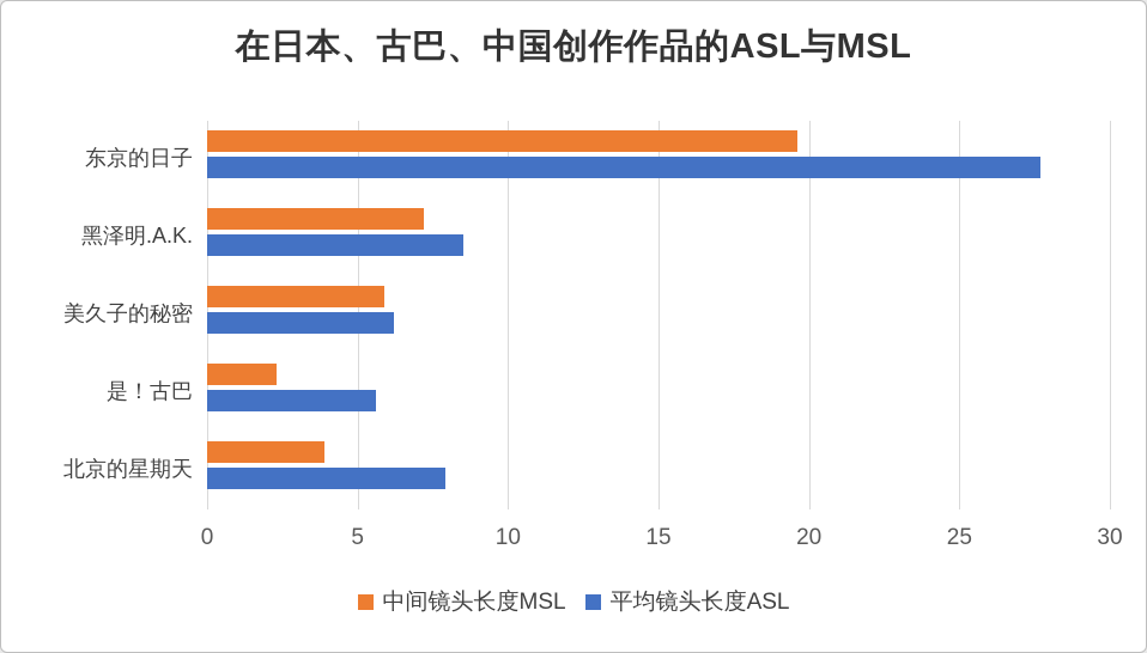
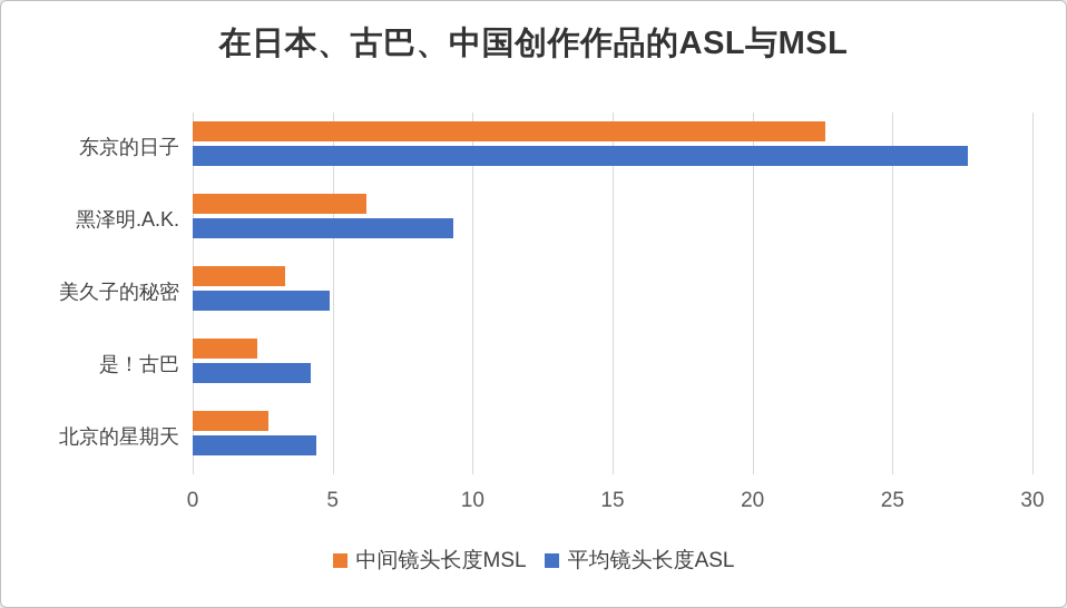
中间镜头长度MSL/东京的日子: 19.6 -> 22.6
中间镜头长度MSL/黑泽明.A.K.: 7.2 -> 6.2
平均镜头长度ASL/黑泽明.A.K.: 8.5 -> 9.3
中间镜头长度MSL/美久子的秘密: 5.9 -> 3.3
平均镜头长度ASL/美久子的秘密: 6.2 -> 4.9
平均镜头长度ASL/是！古巴: 5.6 -> 4.2
中间镜头长度MSL/北京的星期天: 3.9 -> 2.7
平均镜头长度ASL/北京的星期天: 7.9 -> 4.4
